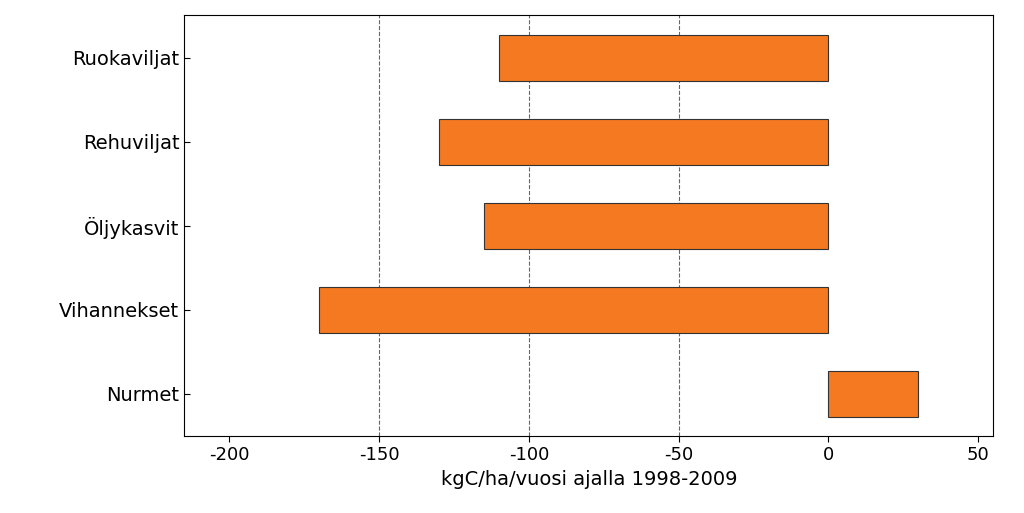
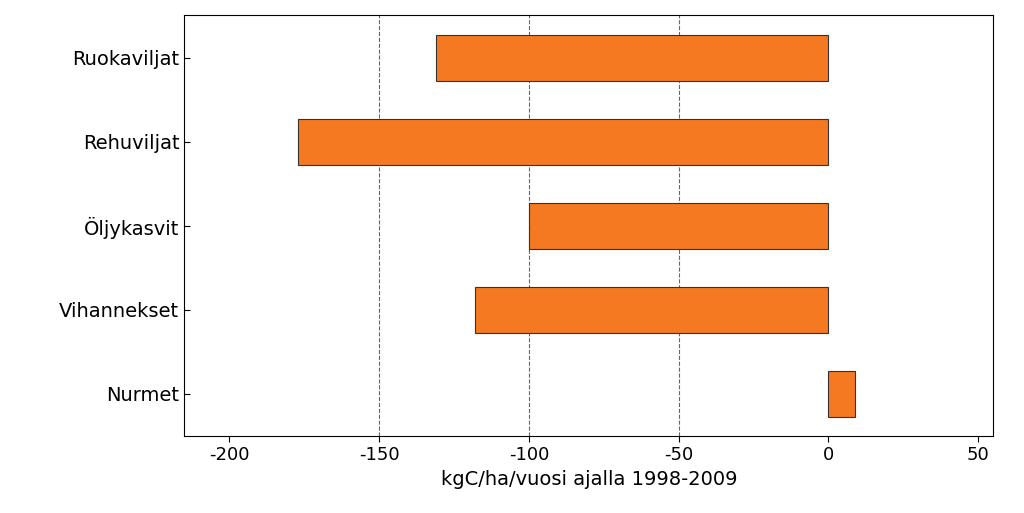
Ruokaviljat: -110 -> -131
Rehuviljat: -130 -> -177
Öljykasvit: -115 -> -100
Vihannekset: -170 -> -118
Nurmet: 30 -> 9
